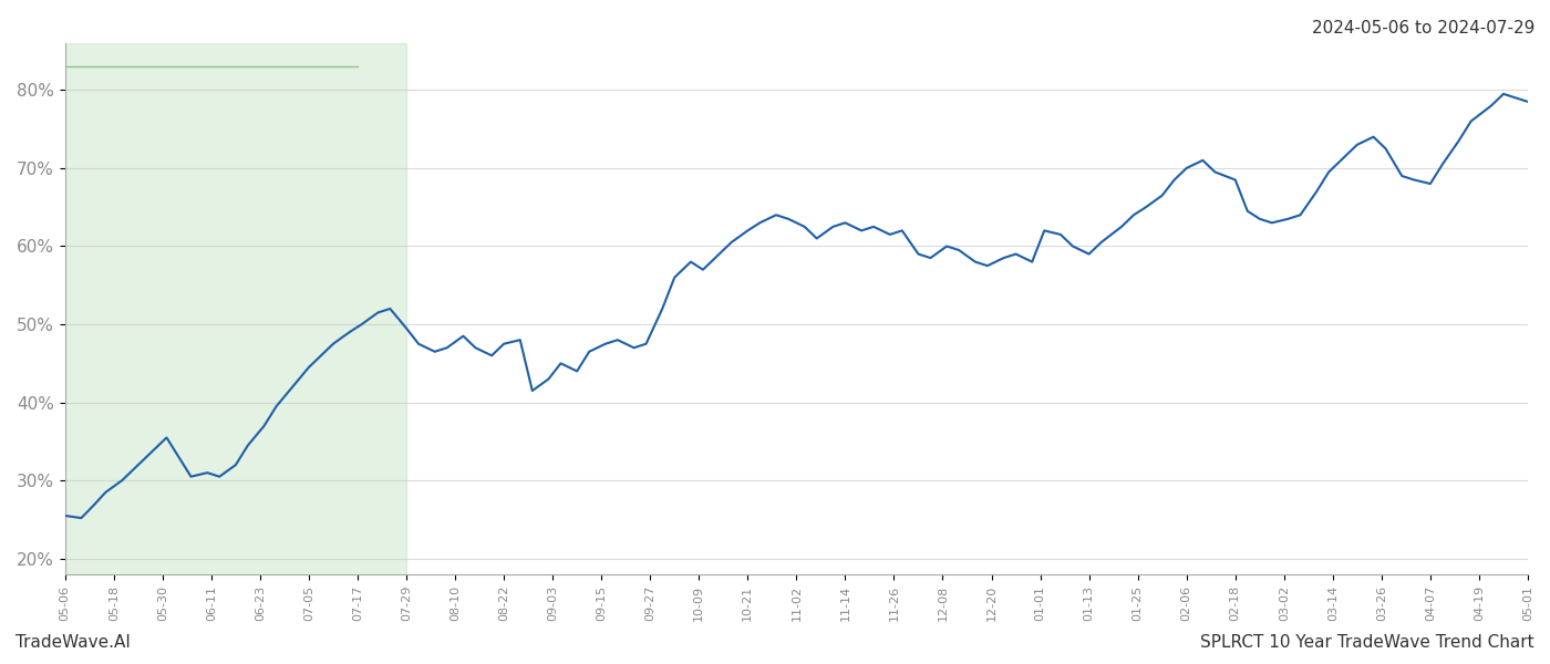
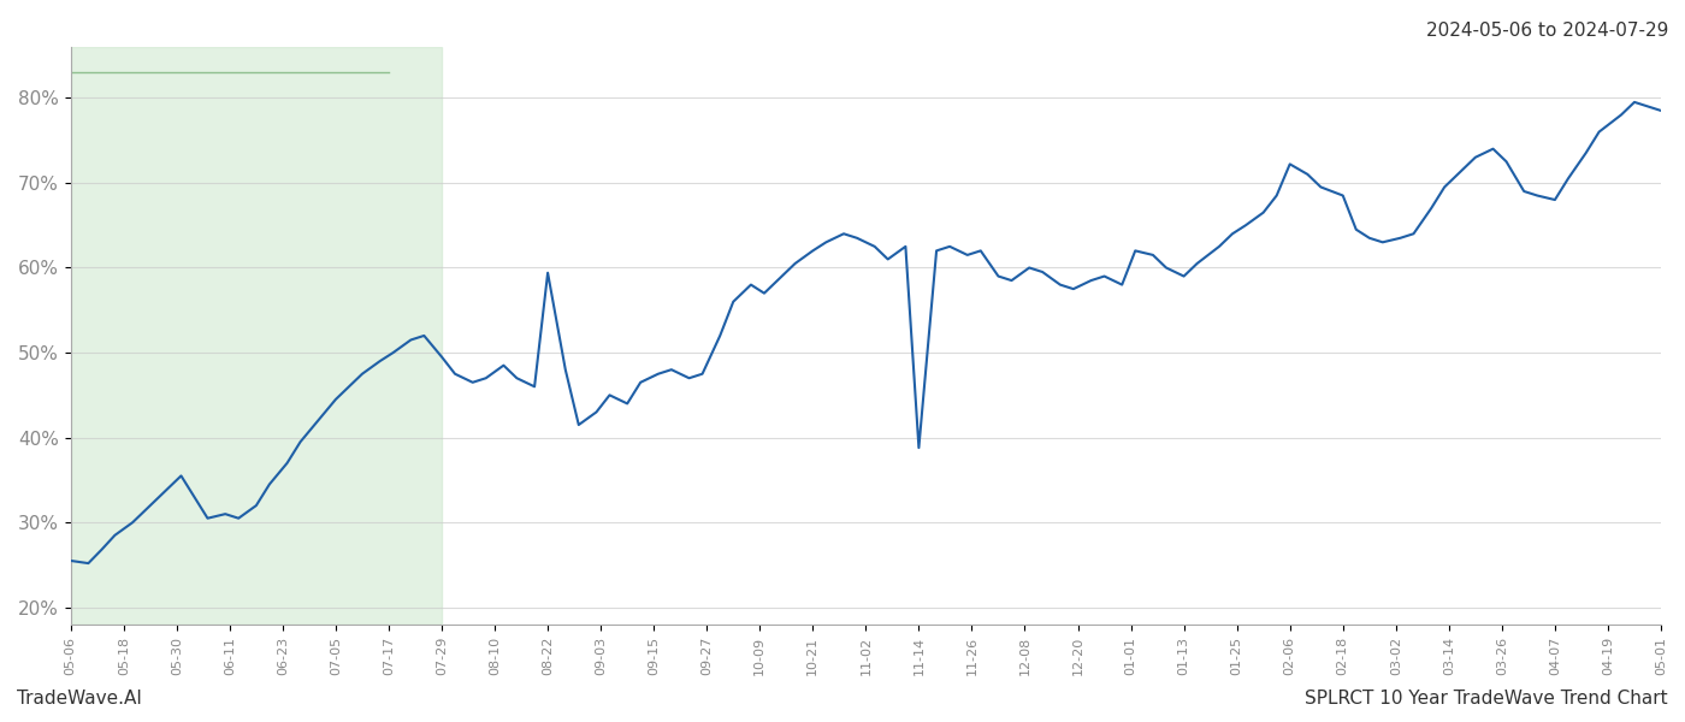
08-22: 47.5% -> 59.4%
11-14: 63.0% -> 38.8%
02-06: 70.0% -> 72.2%
